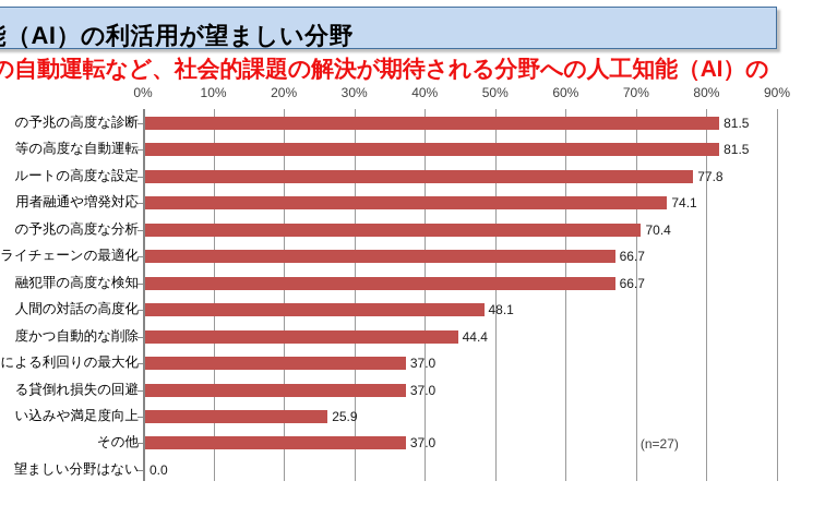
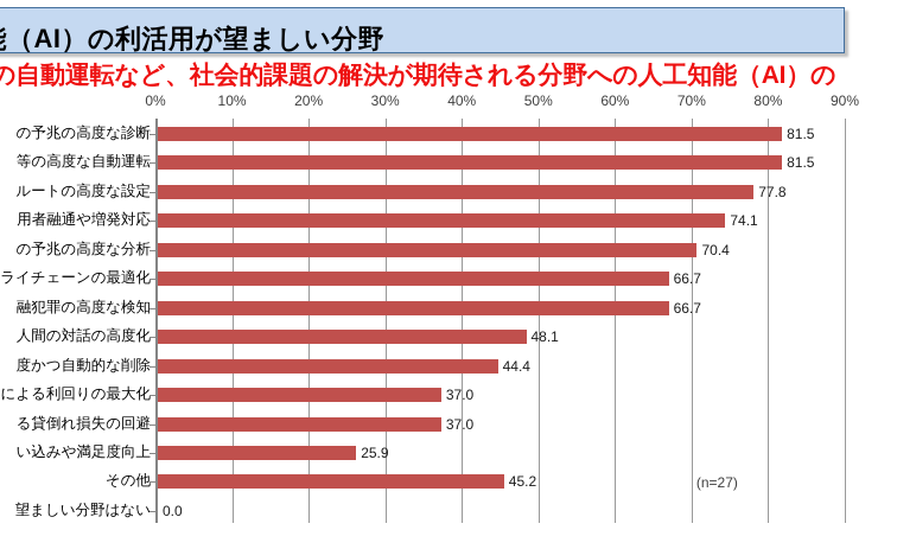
その他: 37.0 -> 45.2
